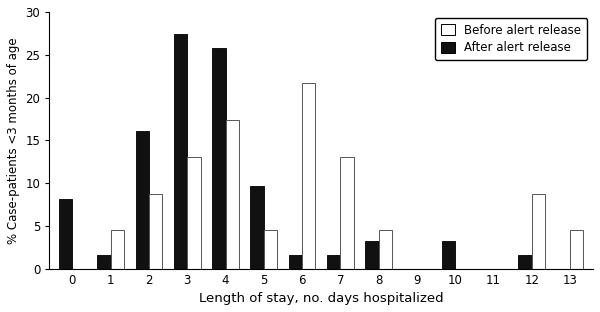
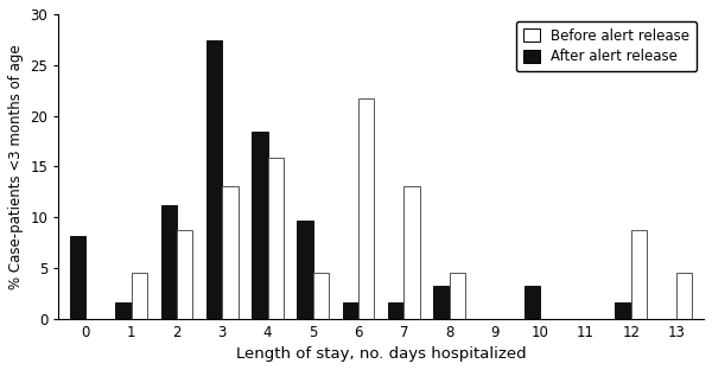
After alert release/2: 16.1 -> 11.2
After alert release/4: 25.8 -> 18.4
Before alert release/4: 17.4 -> 15.8
